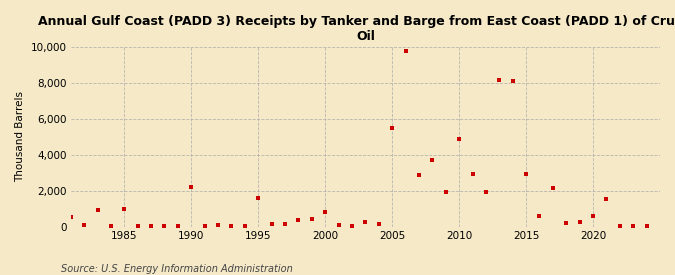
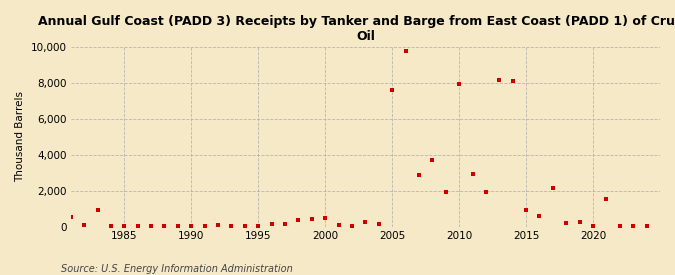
1985: 1,000 -> 0
1990: 2,200 -> 0
1995: 1,600 -> 0
2000: 800 -> 400
2005: 5,500 -> 7,600
2010: 4,900 -> 8,000
2015: 2,900 -> 900
2020: 600 -> 0
